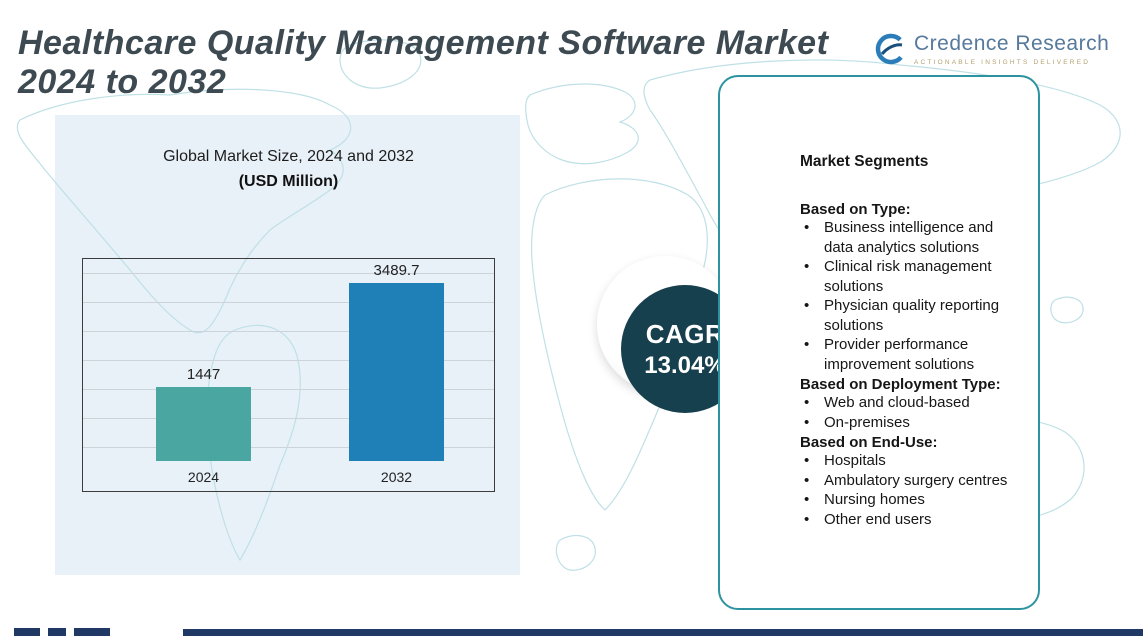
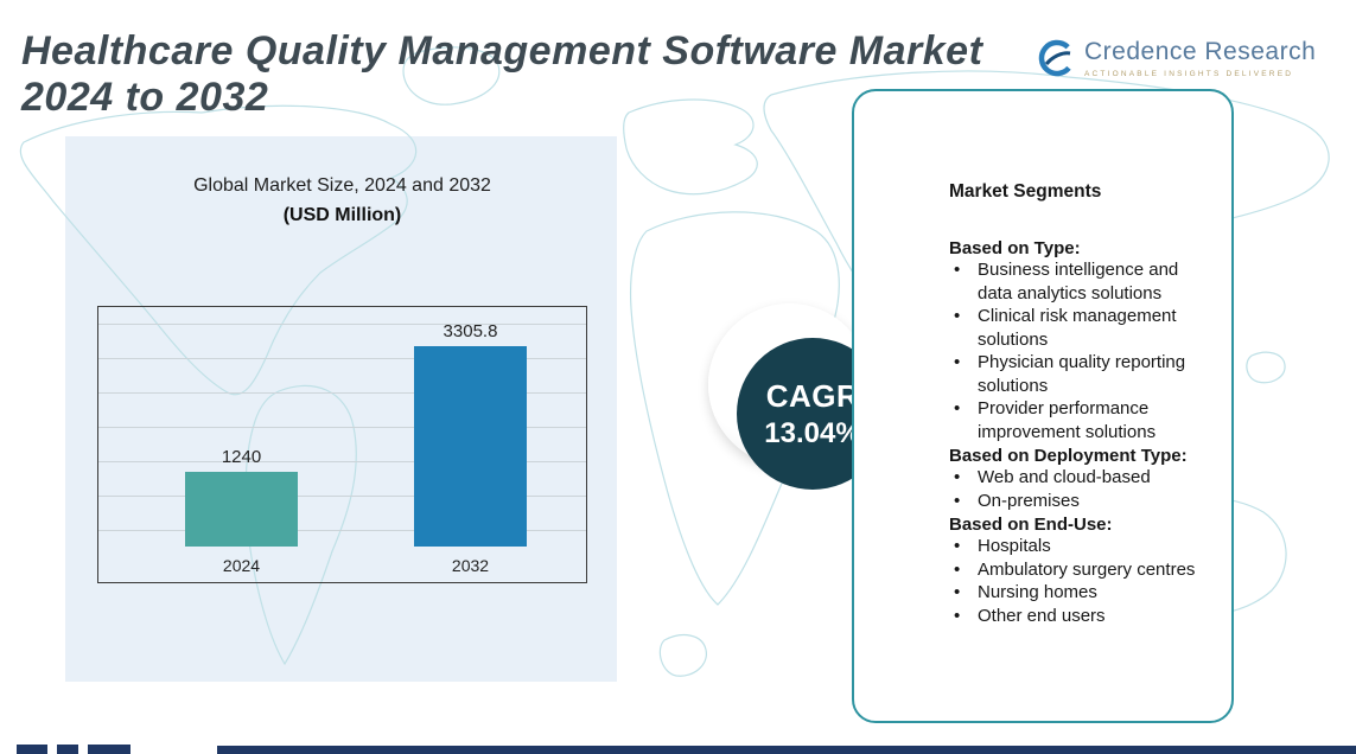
2024: 1447 -> 1240
2032: 3489.7 -> 3305.8
